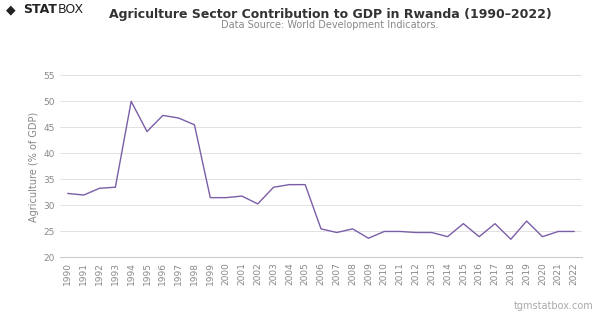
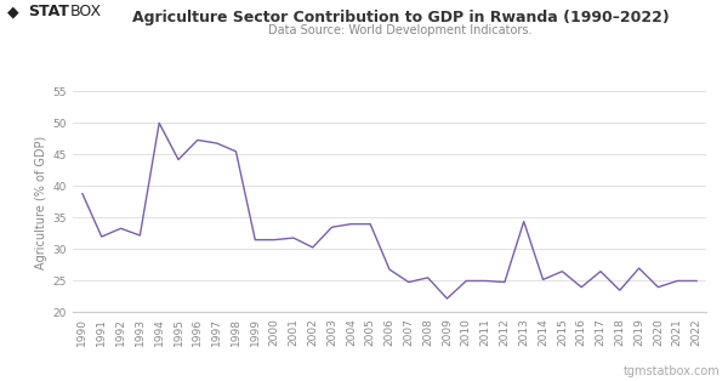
1990: 32.3 -> 38.8
1993: 33.5 -> 32.2
2006: 25.5 -> 26.8
2009: 23.7 -> 22.2
2013: 24.8 -> 34.4
2014: 24.0 -> 25.2
